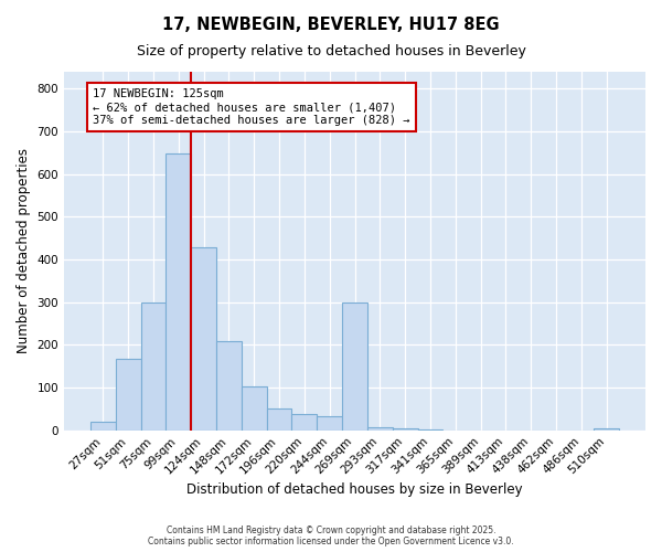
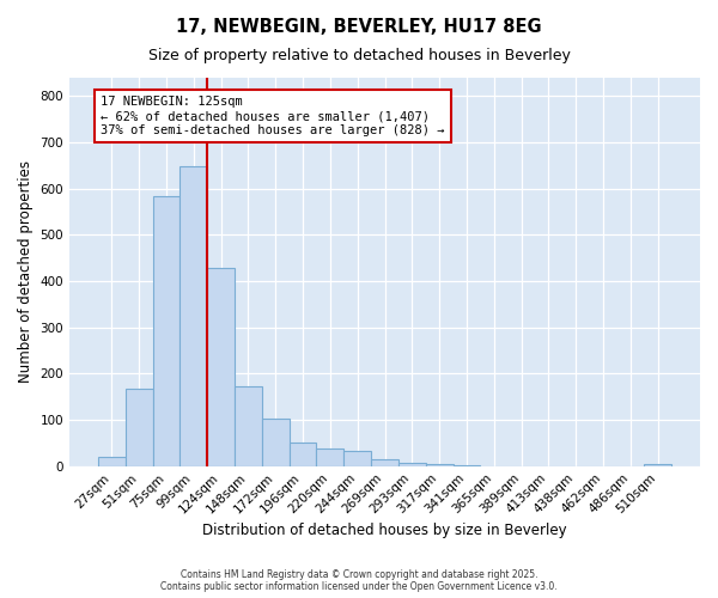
75sqm: 300 -> 583
148sqm: 210 -> 172
269sqm: 300 -> 15
